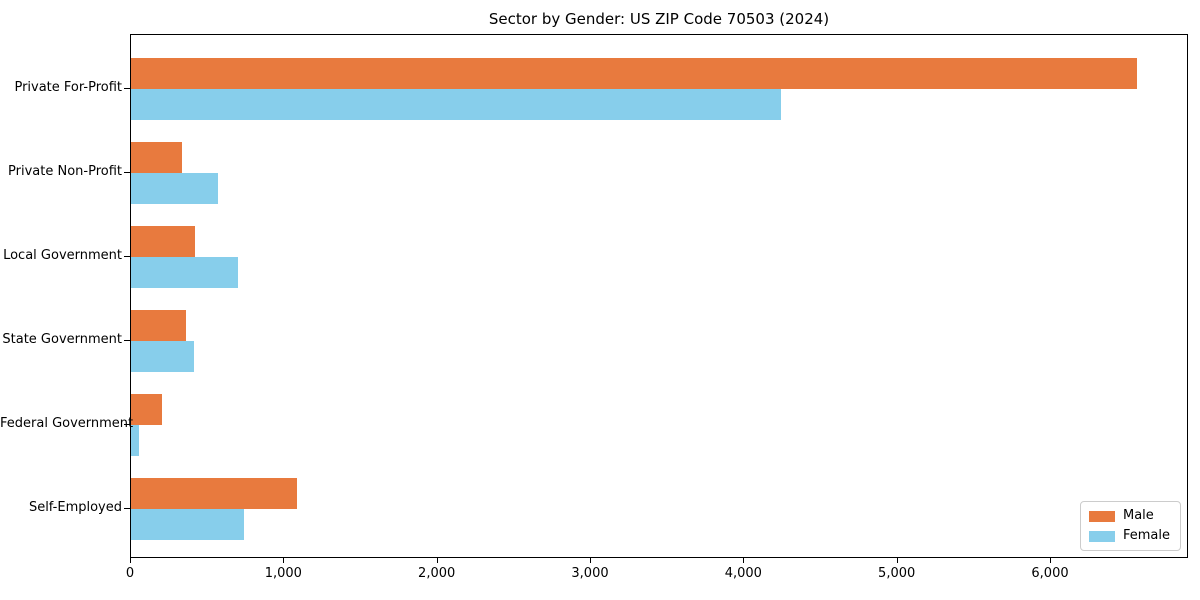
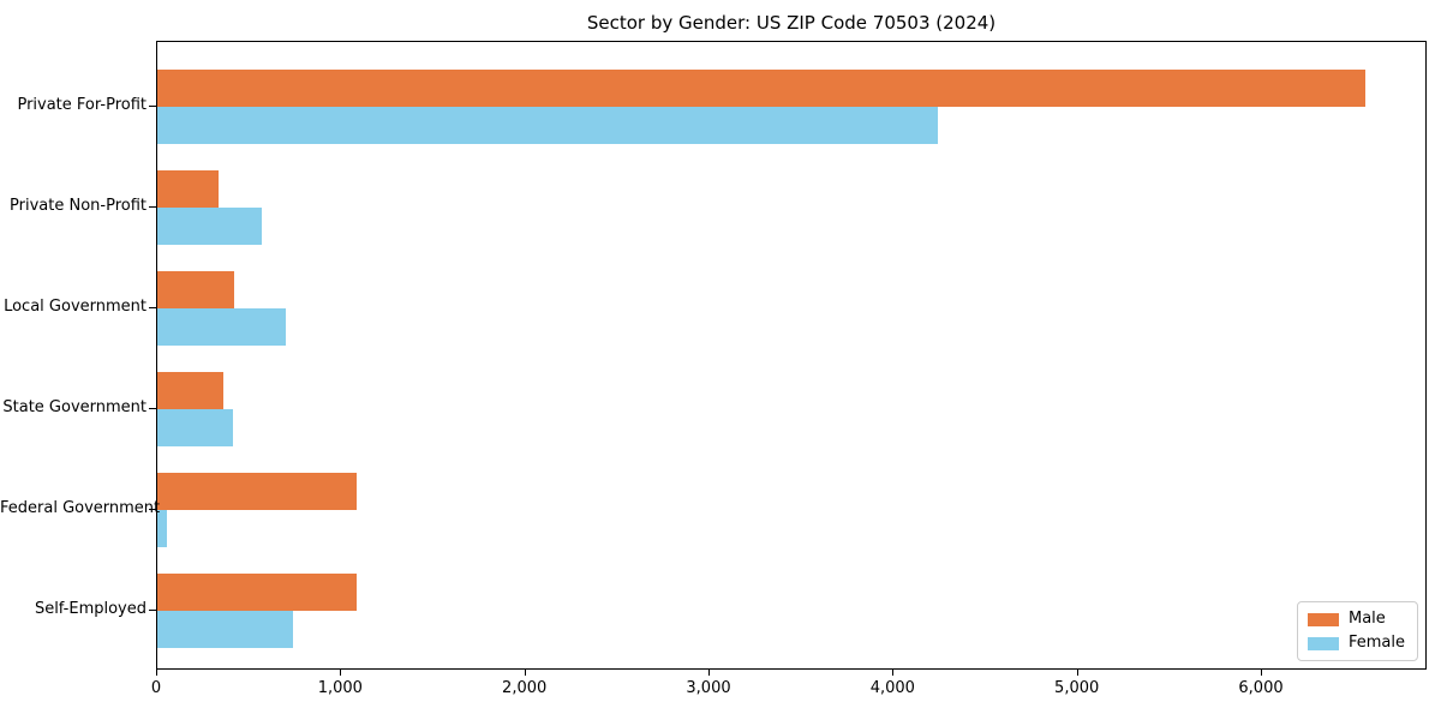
Male/Federal Government: 200 -> 1080
